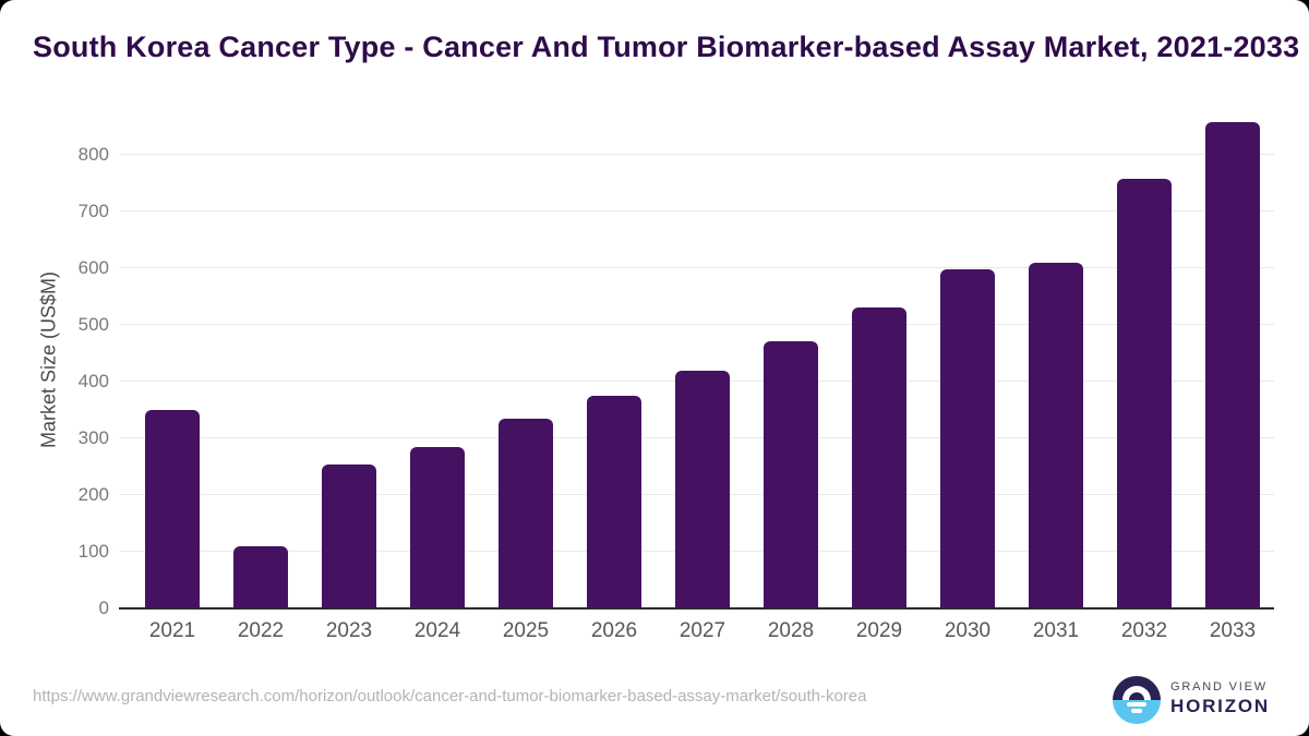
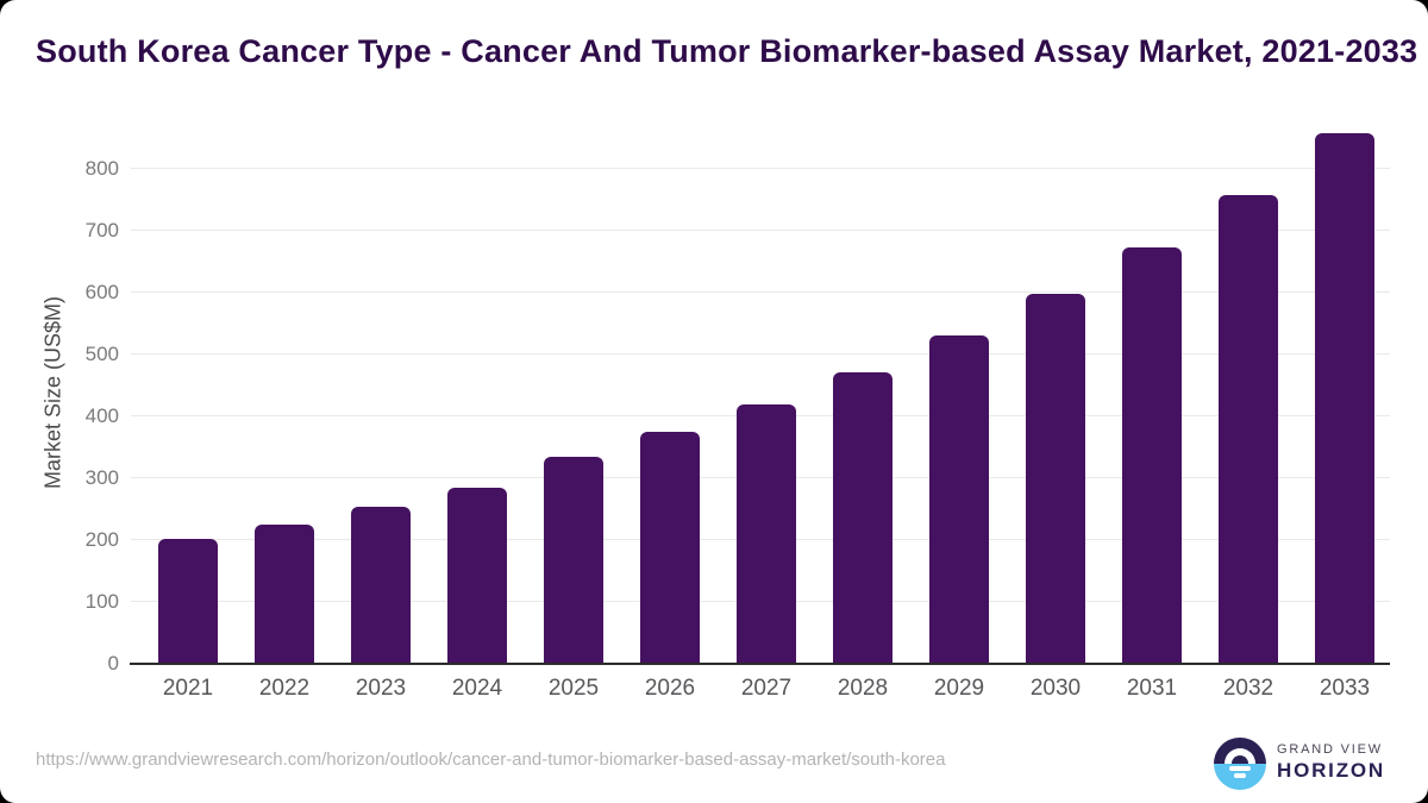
2021: 350 -> 200
2022: 110 -> 220
2031: 610 -> 670
